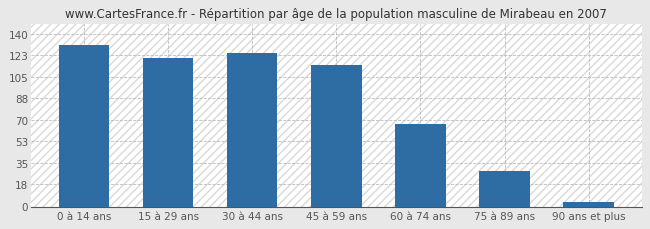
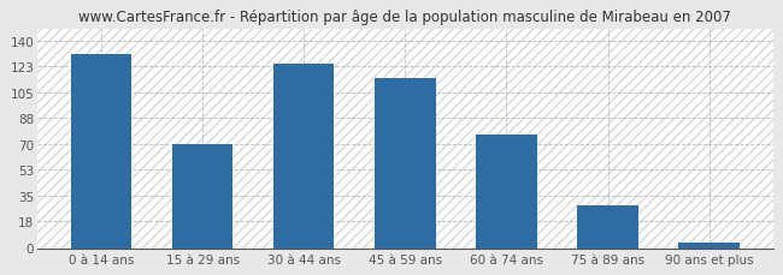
15 à 29 ans: 121 -> 70
60 à 74 ans: 67 -> 77
